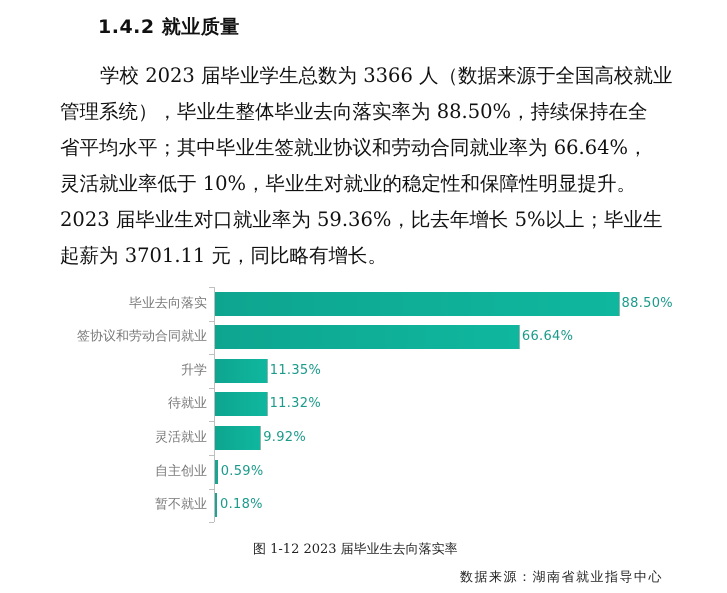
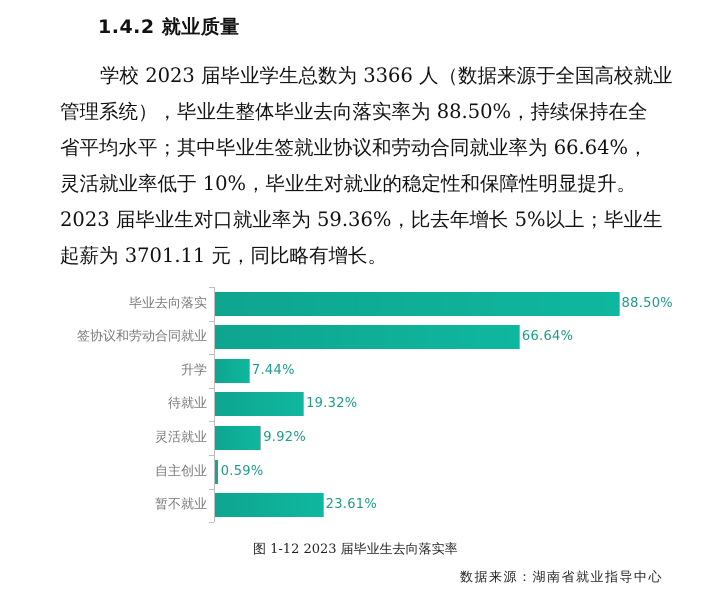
升学: 11.35% -> 7.44%
待就业: 11.32% -> 19.32%
暂不就业: 0.18% -> 23.61%
